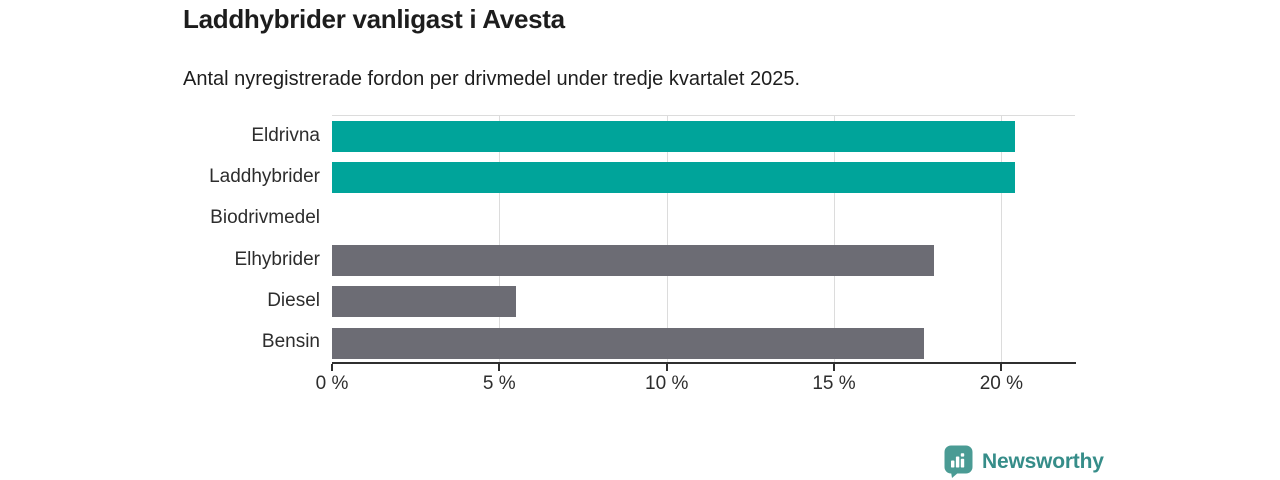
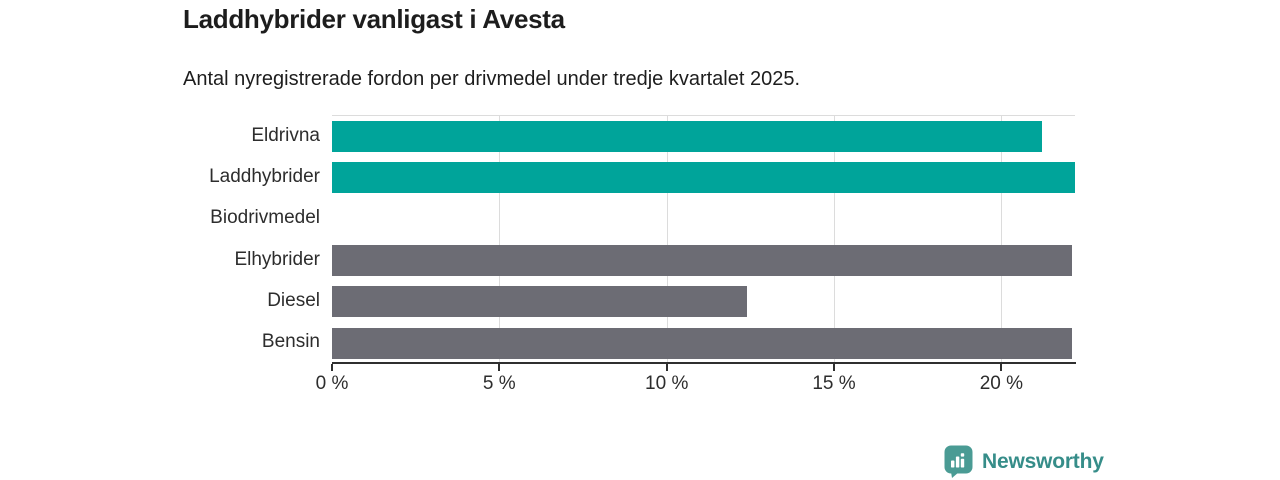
Eldrivna: 20.4% -> 21.2%
Laddhybrider: 20.4% -> 22.2%
Elhybrider: 18.0% -> 22.1%
Diesel: 5.5% -> 12.4%
Bensin: 17.7% -> 22.1%
